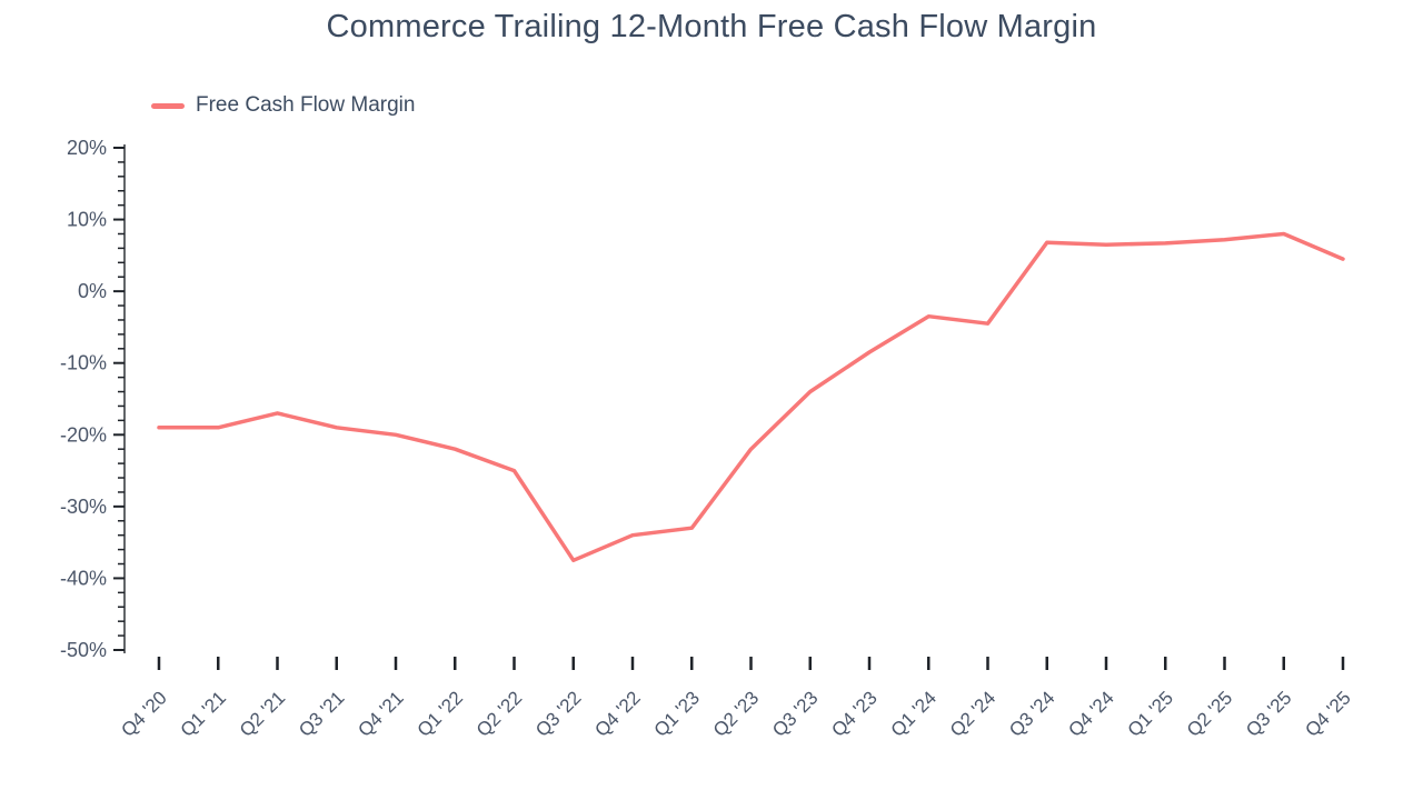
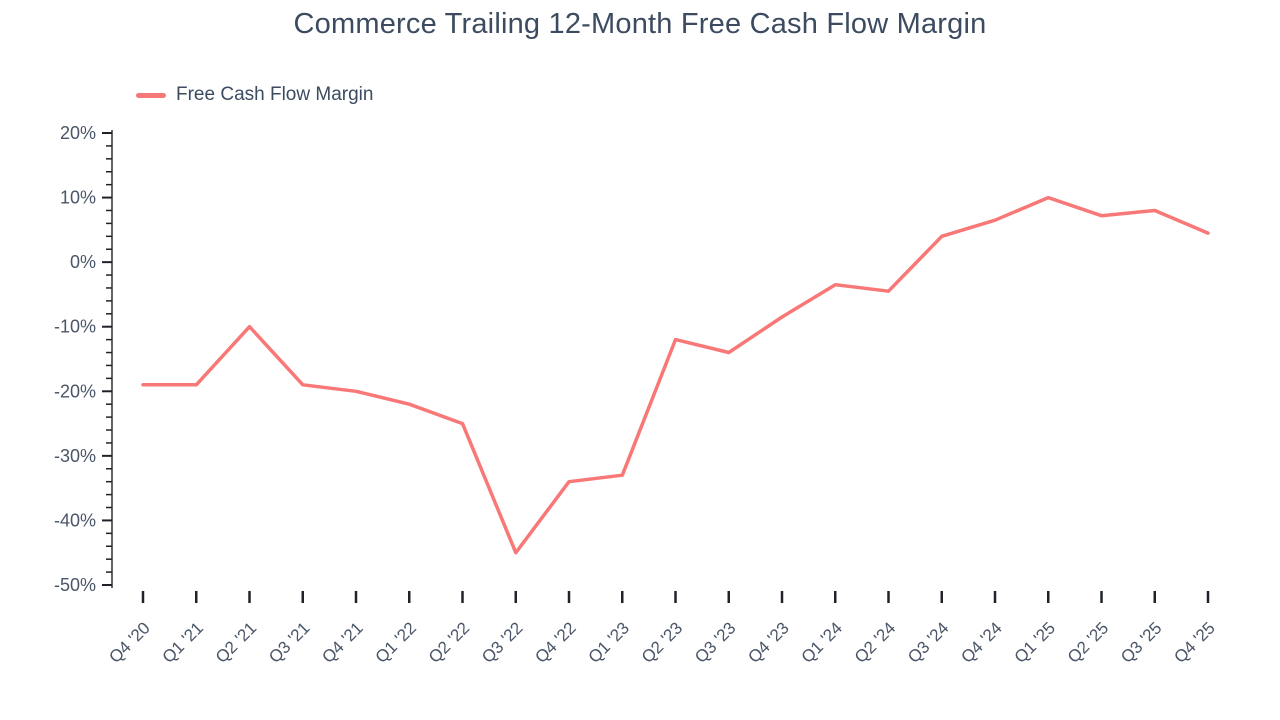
Q2 '21: -17% -> -10%
Q3 '22: -38% -> -45%
Q2 '23: -22% -> -12%
Q3 '24: 7% -> 4%
Q1 '25: 7% -> 10%
